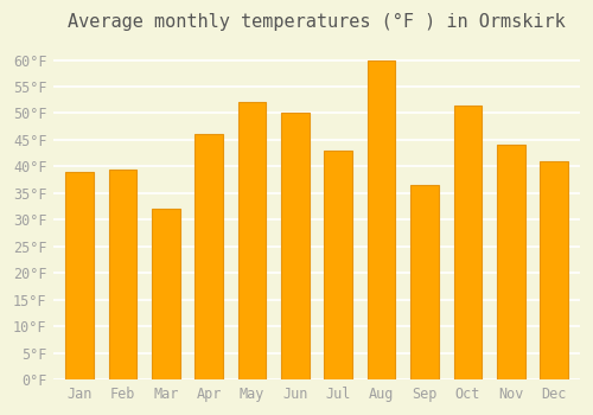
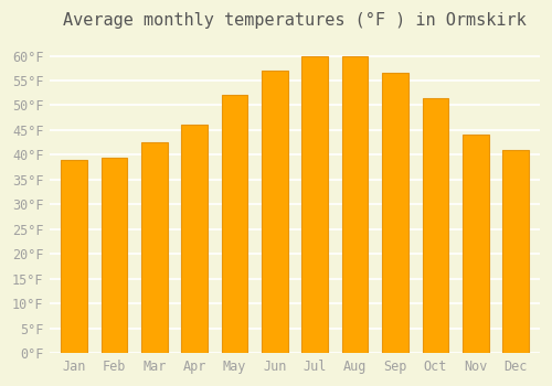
Mar: 32.0°F -> 42.5°F
Jun: 50.0°F -> 57.0°F
Jul: 43.0°F -> 60.0°F
Sep: 36.5°F -> 56.5°F
